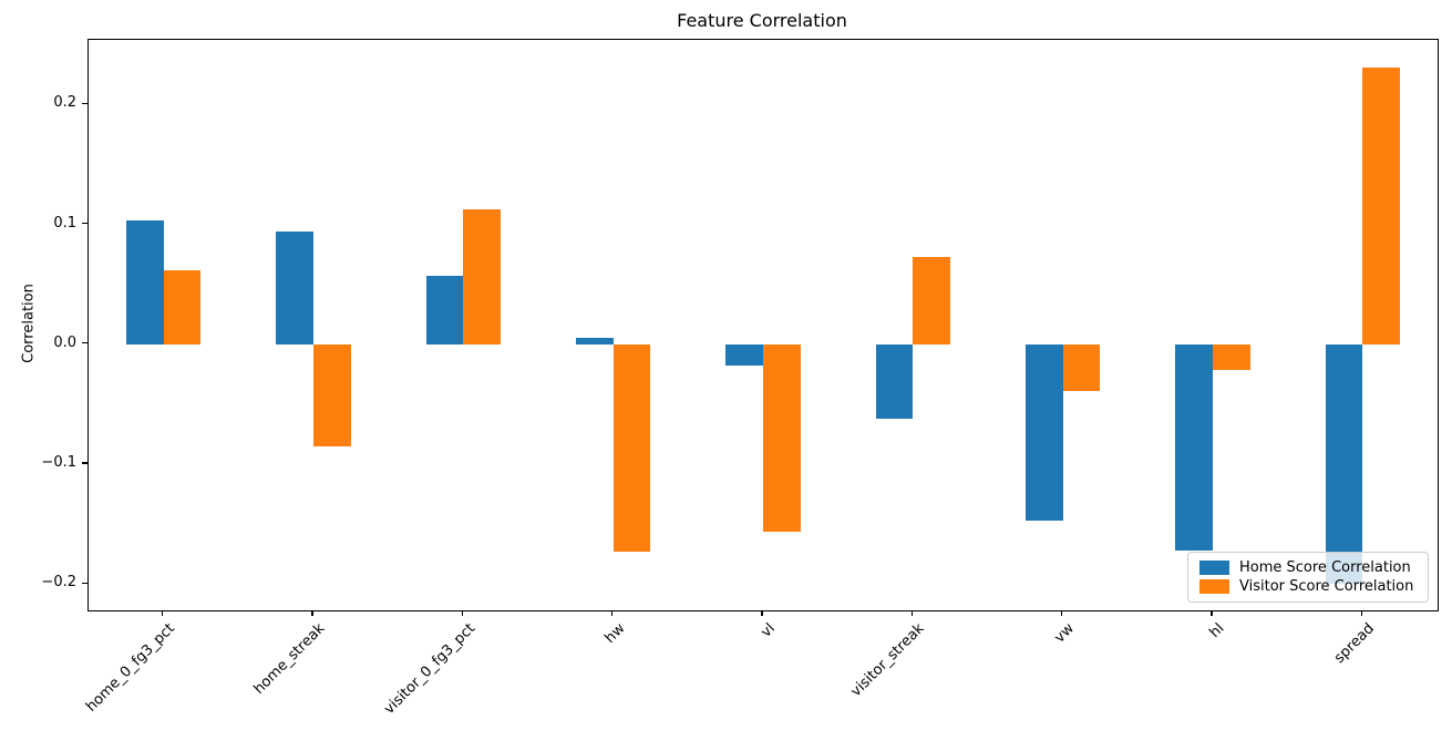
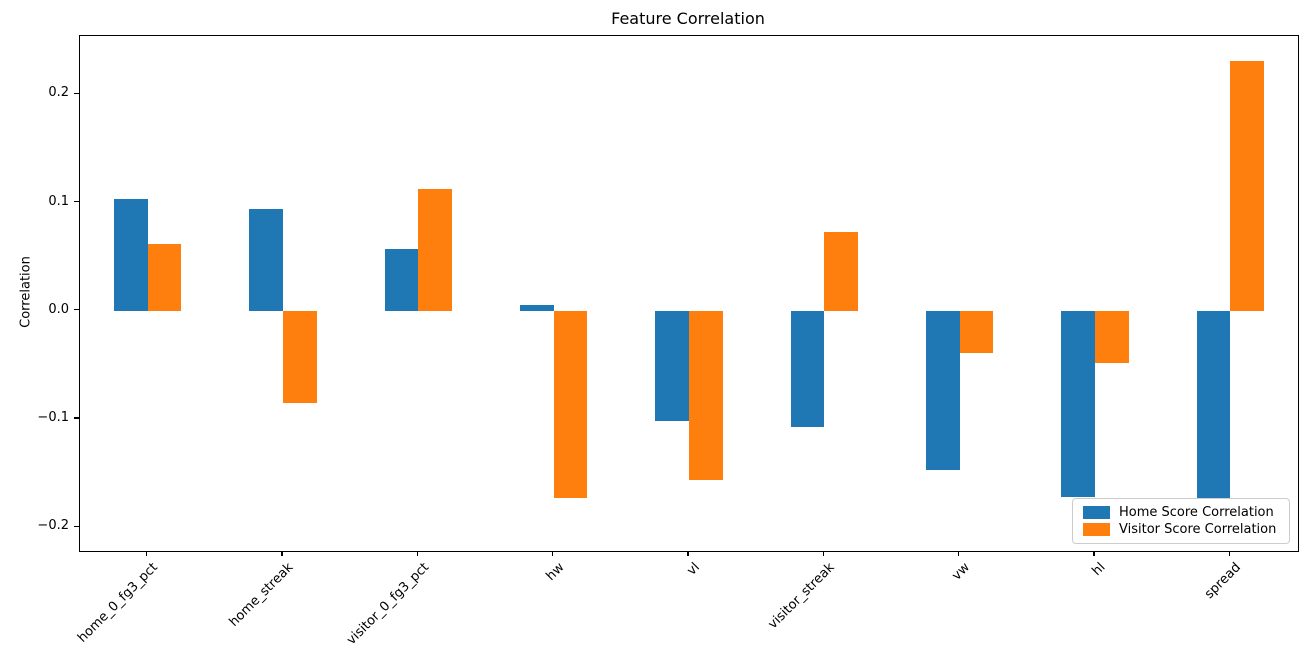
Home Score Correlation/vl: -0.018 -> -0.102
Home Score Correlation/visitor_streak: -0.062 -> -0.107
Visitor Score Correlation/hl: -0.021 -> -0.048
Home Score Correlation/spread: -0.200 -> -0.174
